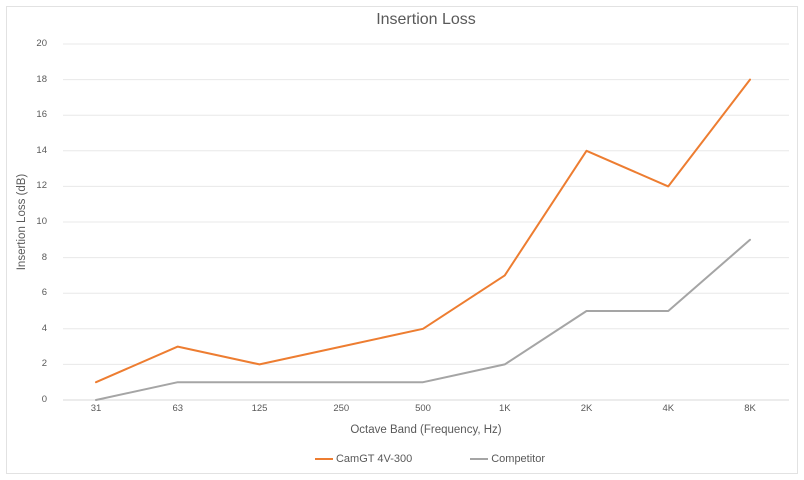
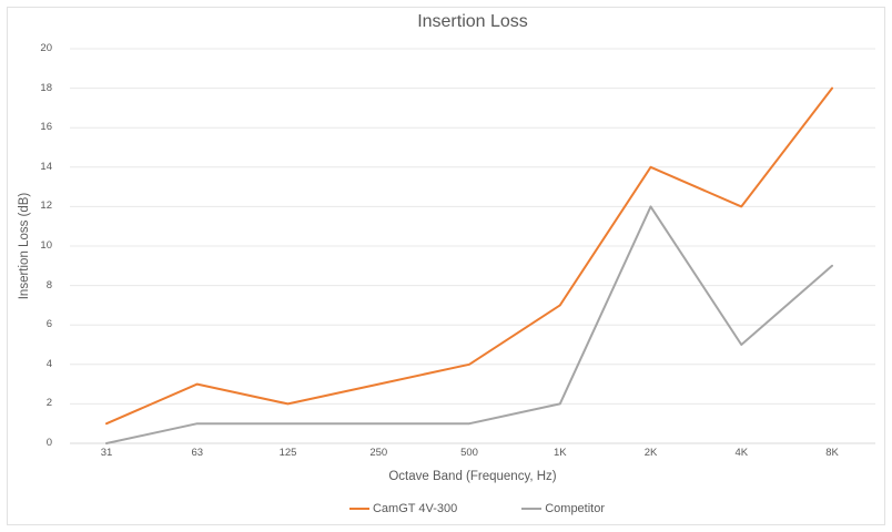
Competitor/2K: 5 -> 12
